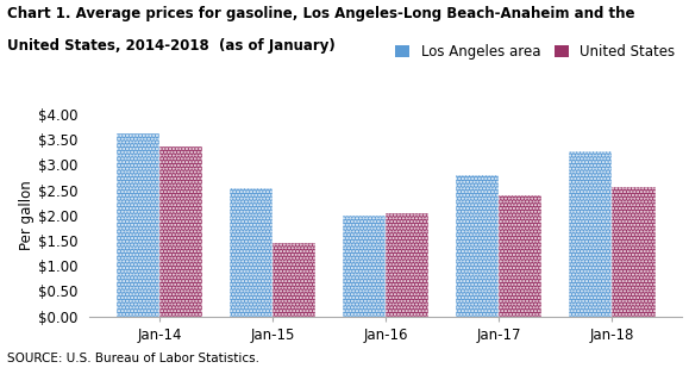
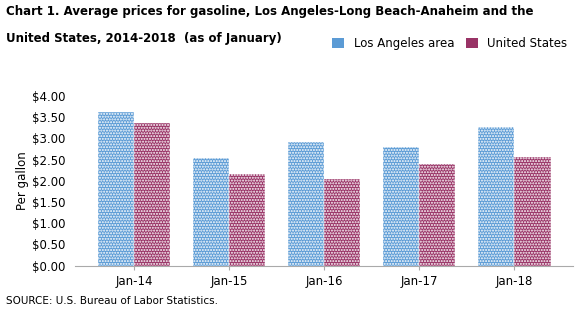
United States/Jan-15: $1.45 -> $2.17
Los Angeles area/Jan-16: $2.00 -> $2.91
